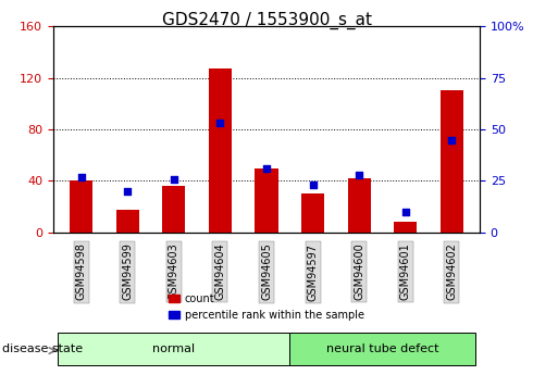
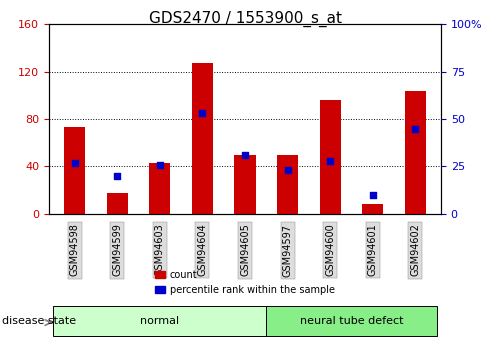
count/GSM94598: 40 -> 73
count/GSM94603: 36 -> 43
count/GSM94597: 30 -> 50
count/GSM94600: 42 -> 96
count/GSM94602: 110 -> 104
